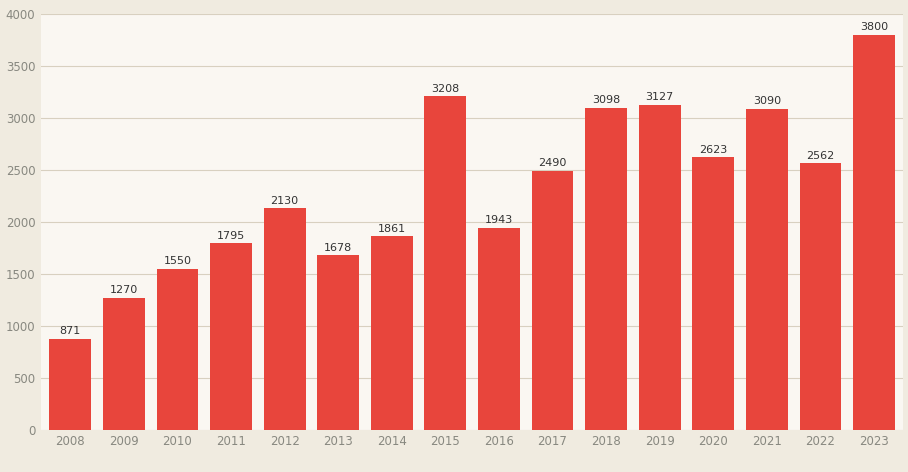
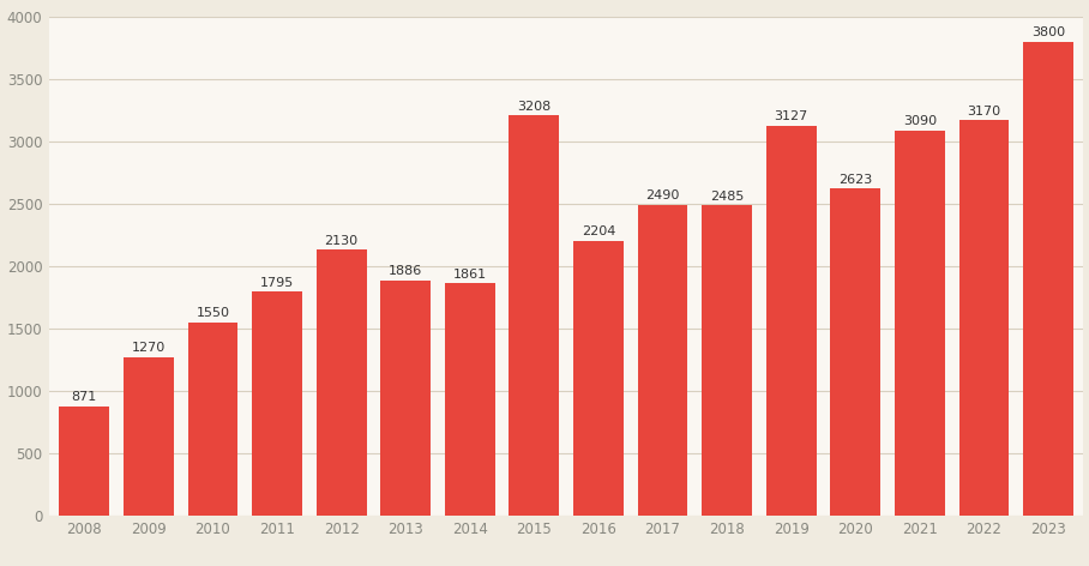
2013: 1678 -> 1886
2016: 1943 -> 2204
2018: 3098 -> 2485
2022: 2562 -> 3170
